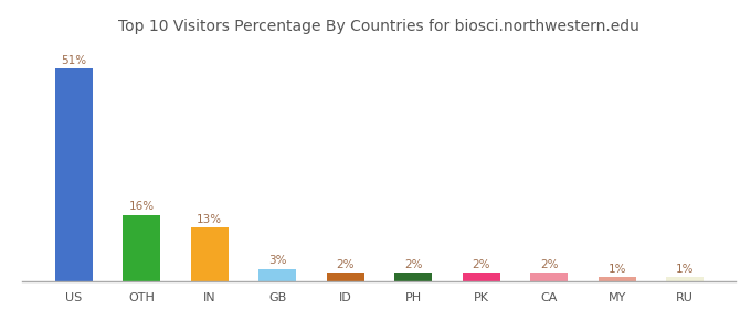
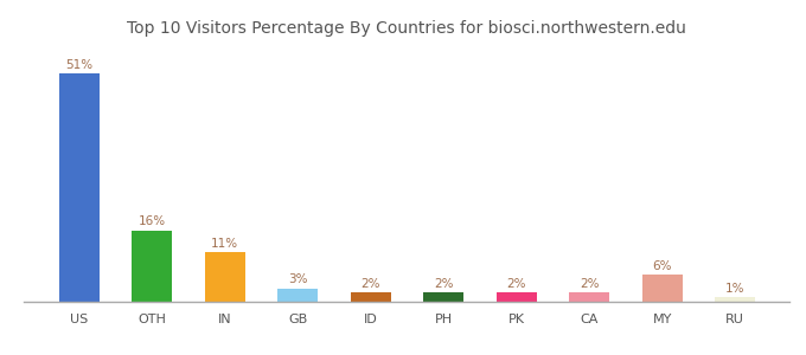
IN: 13% -> 11%
MY: 1% -> 6%
